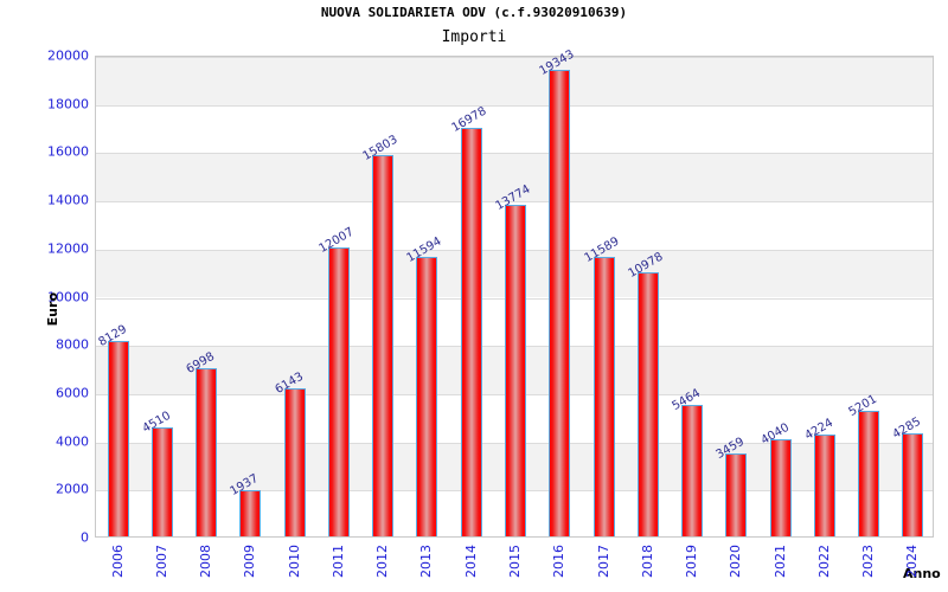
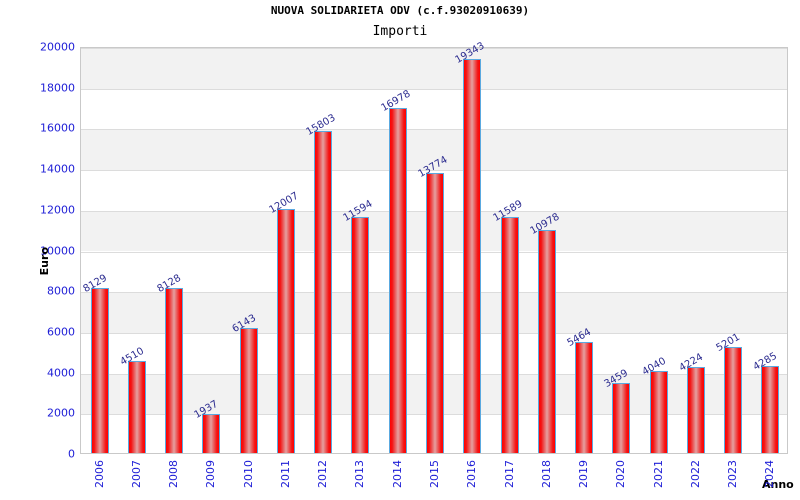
2008: 6998 -> 8128
